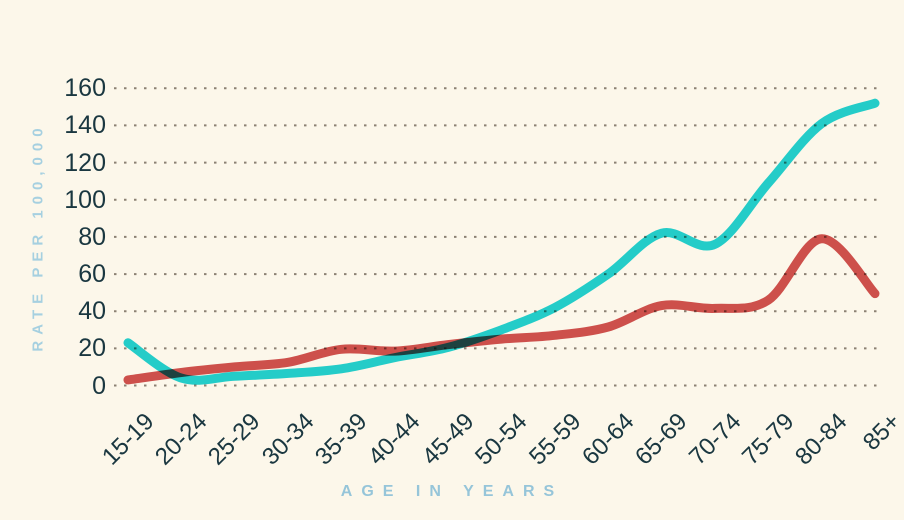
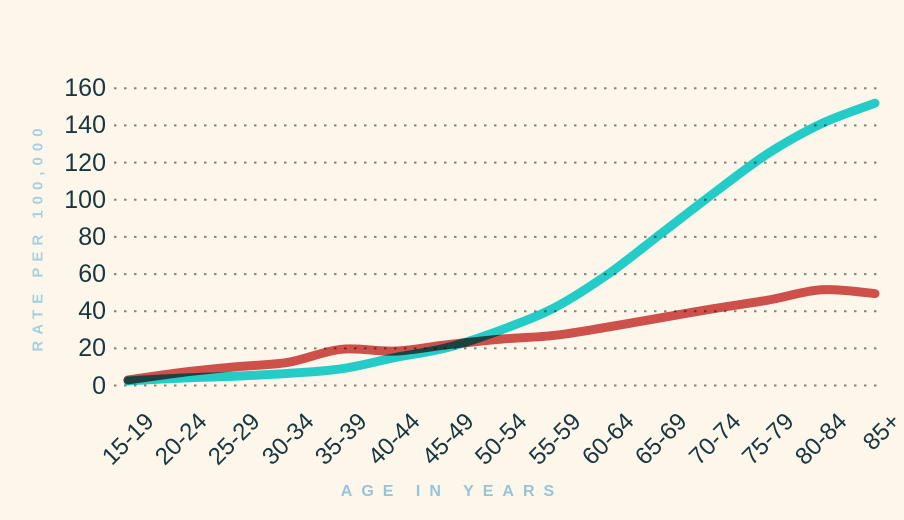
Male/15-19: 23 -> 2
Female/65-69: 43 -> 36
Male/70-74: 76 -> 104
Male/75-79: 109 -> 125
Female/80-84: 79 -> 52
